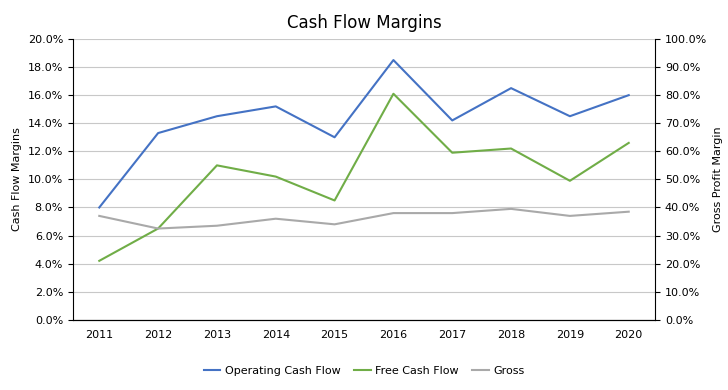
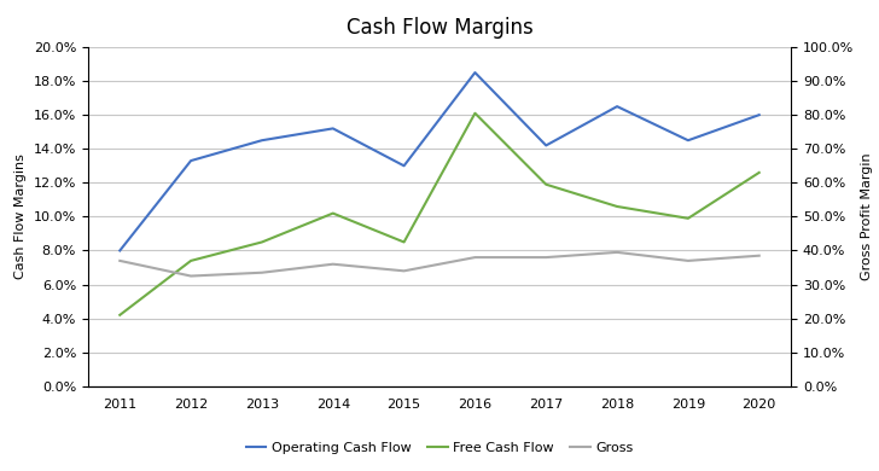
Free Cash Flow/2012: 6.5% -> 7.4%
Free Cash Flow/2013: 11.0% -> 8.5%
Free Cash Flow/2018: 12.2% -> 10.6%
